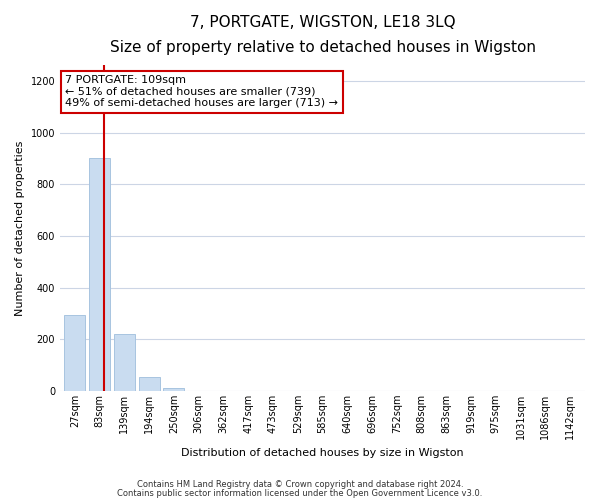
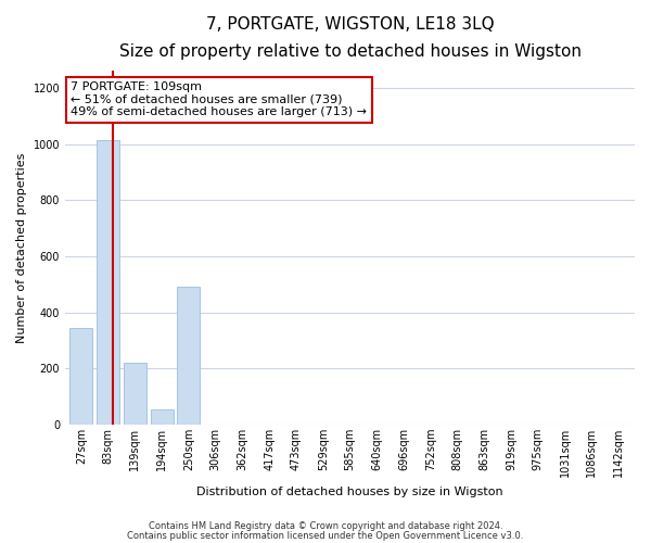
27sqm: 295 -> 345
83sqm: 900 -> 1015
250sqm: 10 -> 490
